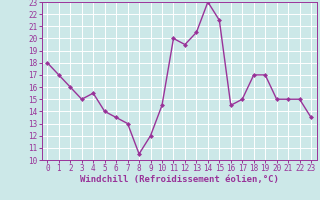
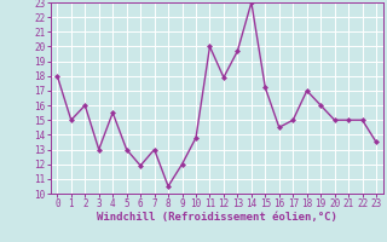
1: 17.0 -> 15.0
3: 15.0 -> 13.0
5: 14.0 -> 13.0
6: 13.5 -> 11.9
10: 14.5 -> 13.8
12: 19.5 -> 17.9
13: 20.5 -> 19.7
15: 21.5 -> 17.2
19: 17.0 -> 16.0
